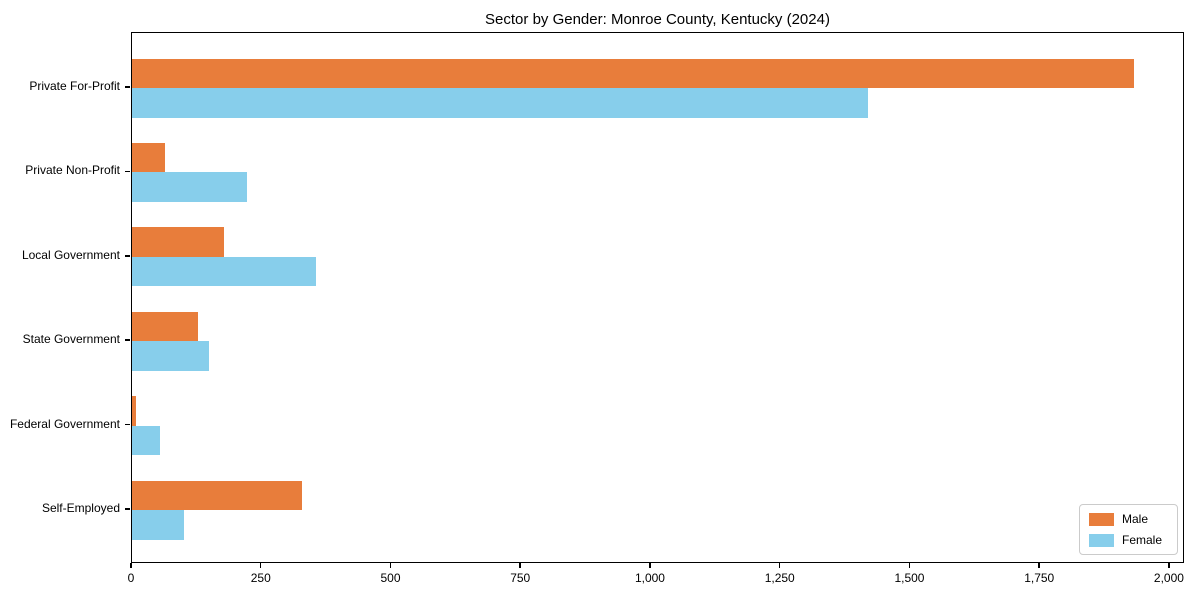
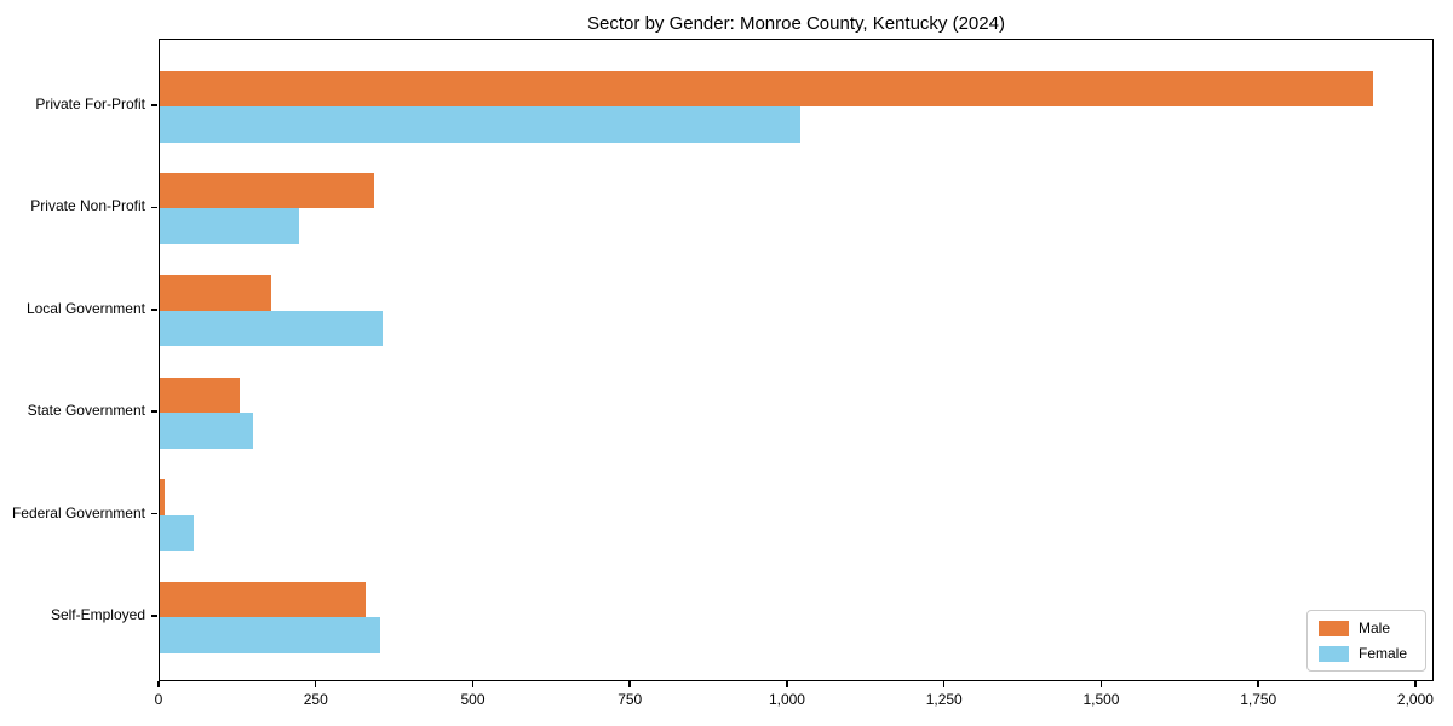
Female/Private For-Profit: 1420 -> 1020
Male/Private Non-Profit: 60 -> 340
Female/Self-Employed: 100 -> 350
